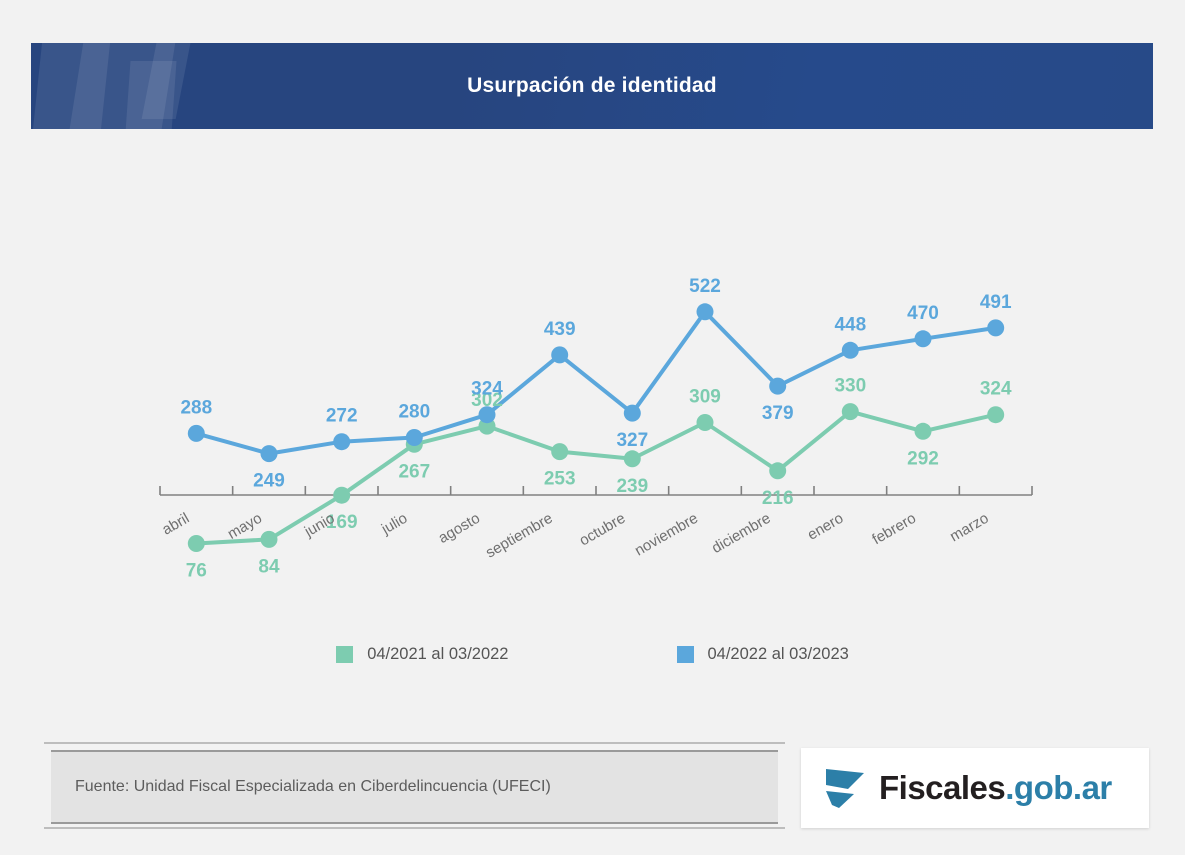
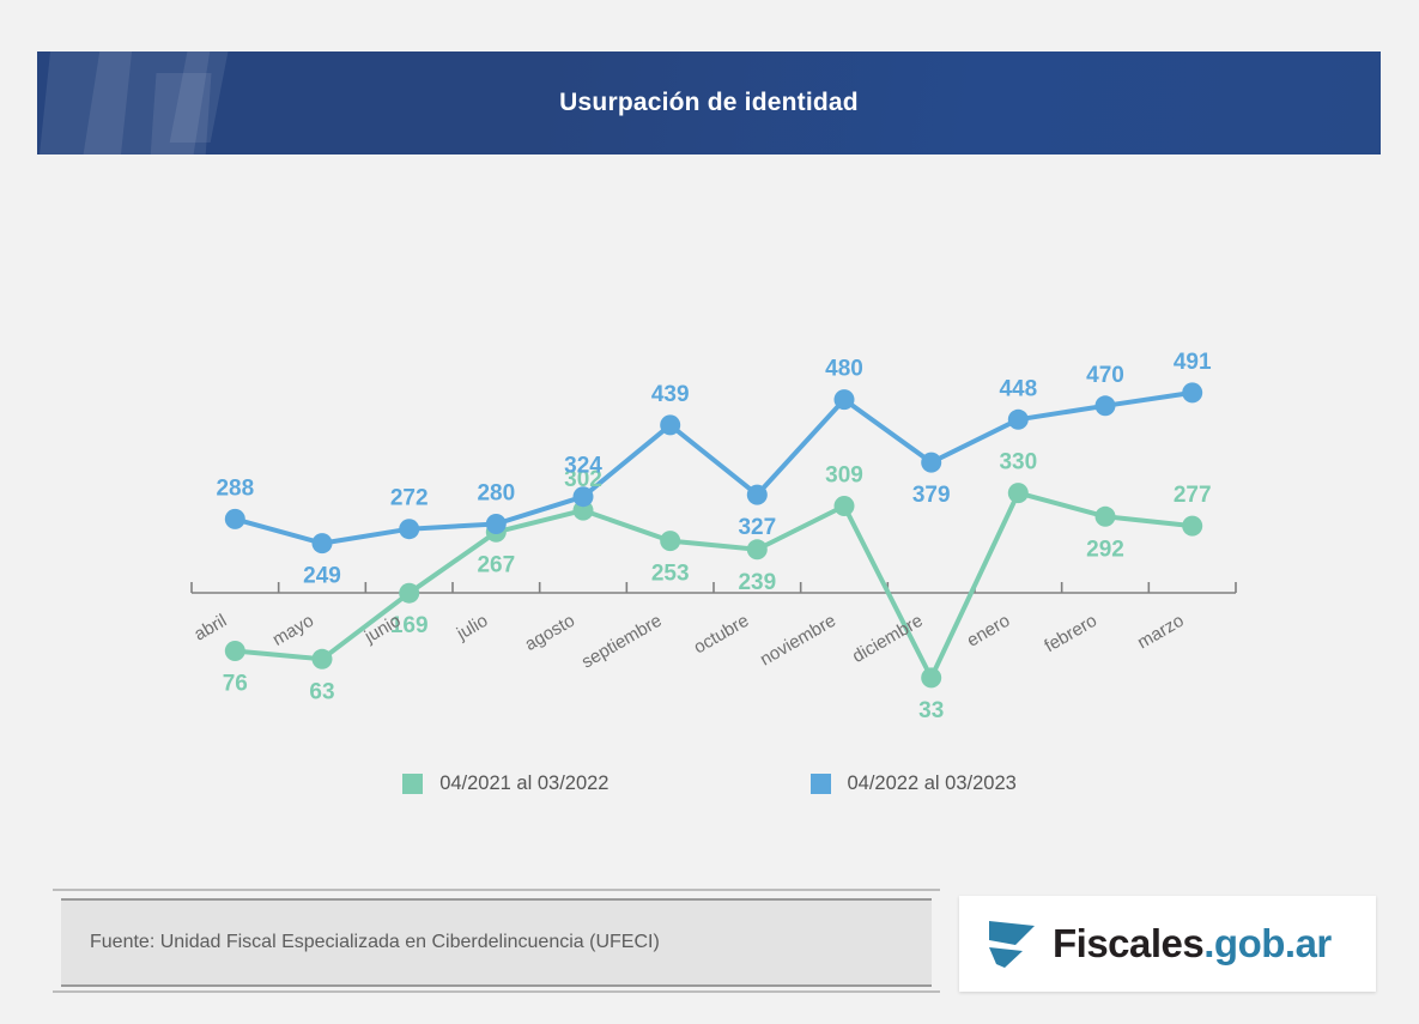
04/2021 al 03/2022/mayo: 84 -> 63
04/2022 al 03/2023/noviembre: 522 -> 480
04/2021 al 03/2022/diciembre: 216 -> 33
04/2021 al 03/2022/marzo: 324 -> 277
